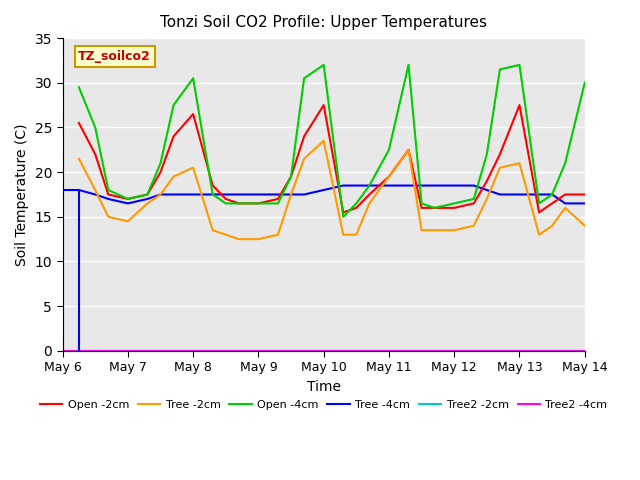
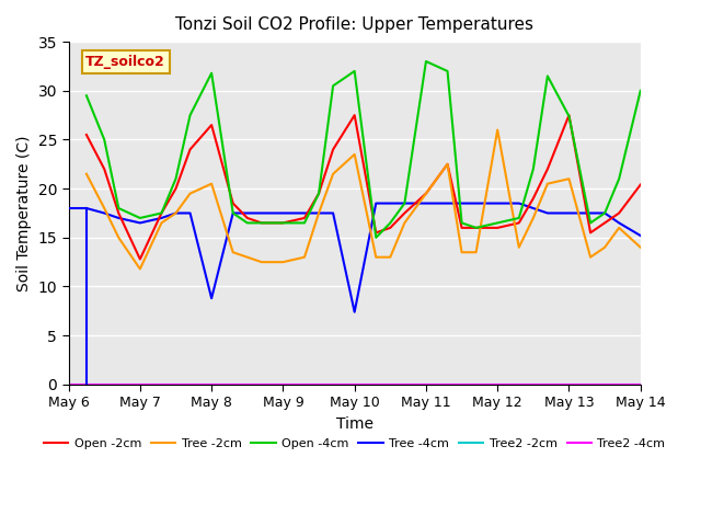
Open -2cm/May 7: 17.0 -> 12.8
Tree -2cm/May 7: 14.5 -> 11.8
Open -4cm/May 8: 30.5 -> 31.8
Tree -4cm/May 8: 17.5 -> 8.8
Tree -4cm/May 10: 18.0 -> 7.4
Open -4cm/May 11: 22.5 -> 33.0
Tree -2cm/May 12: 13.5 -> 26.0
Open -4cm/May 13: 32.0 -> 27.4
Open -2cm/May 14: 17.5 -> 20.4
Tree -4cm/May 14: 16.5 -> 15.2
